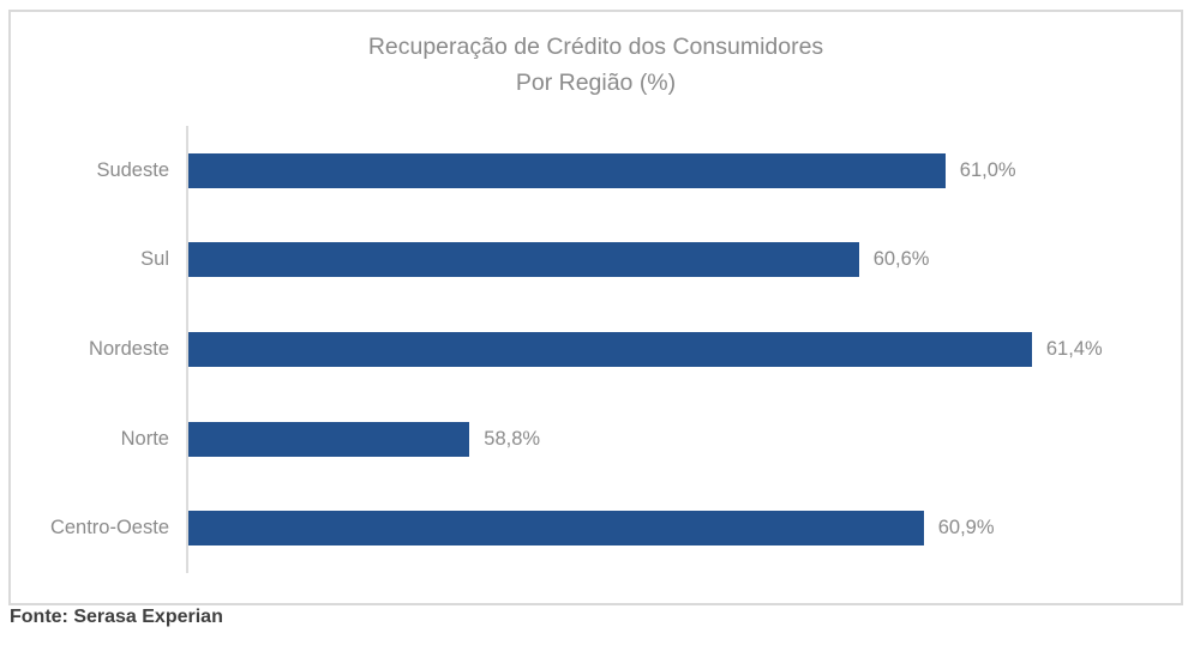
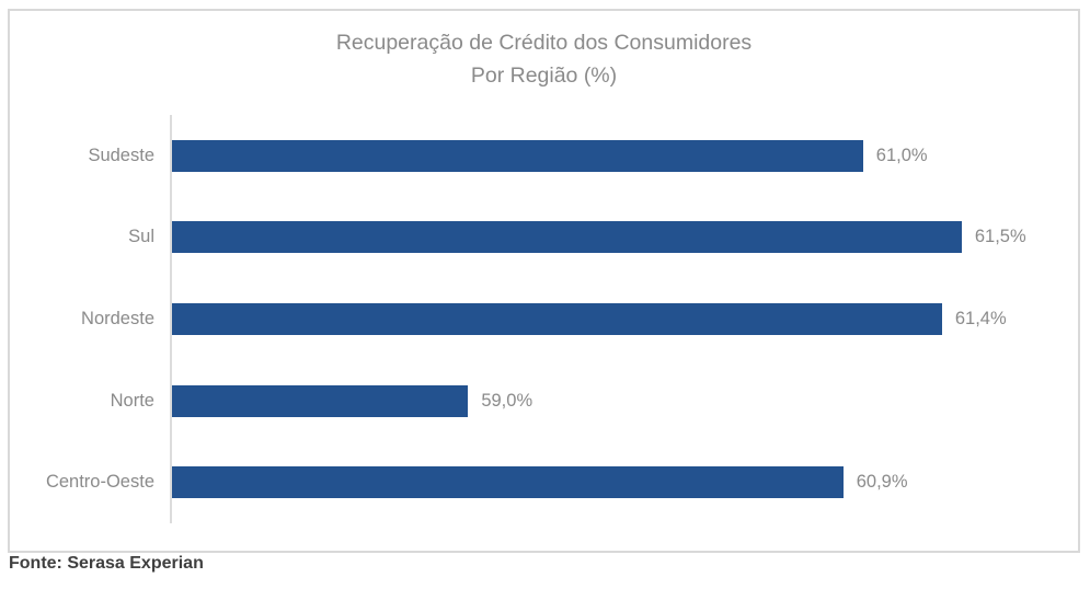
Sul: 60,6% -> 61,5%
Norte: 58,8% -> 59,0%
